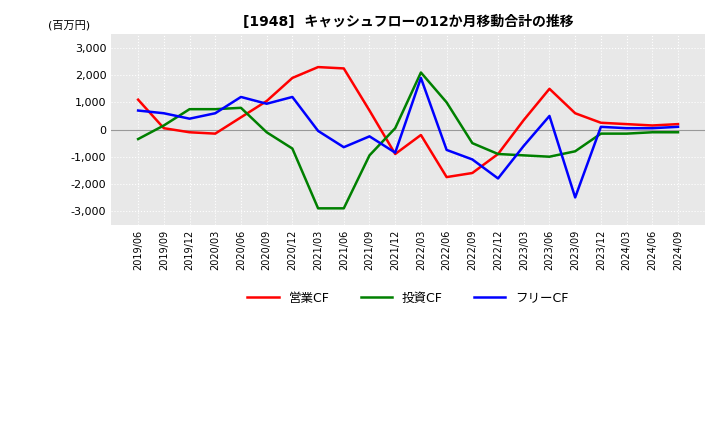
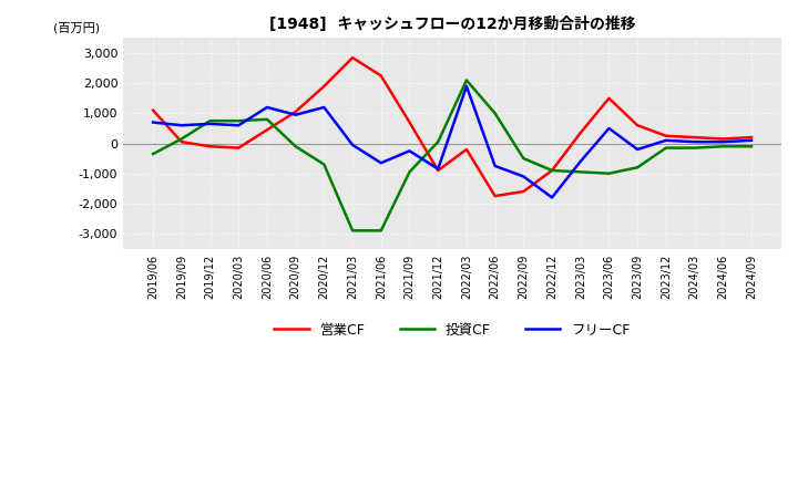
フリーCF/2019/12: 400 -> 650
営業CF/2021/03: 2,300 -> 2,850
フリーCF/2023/09: -2,500 -> -200
